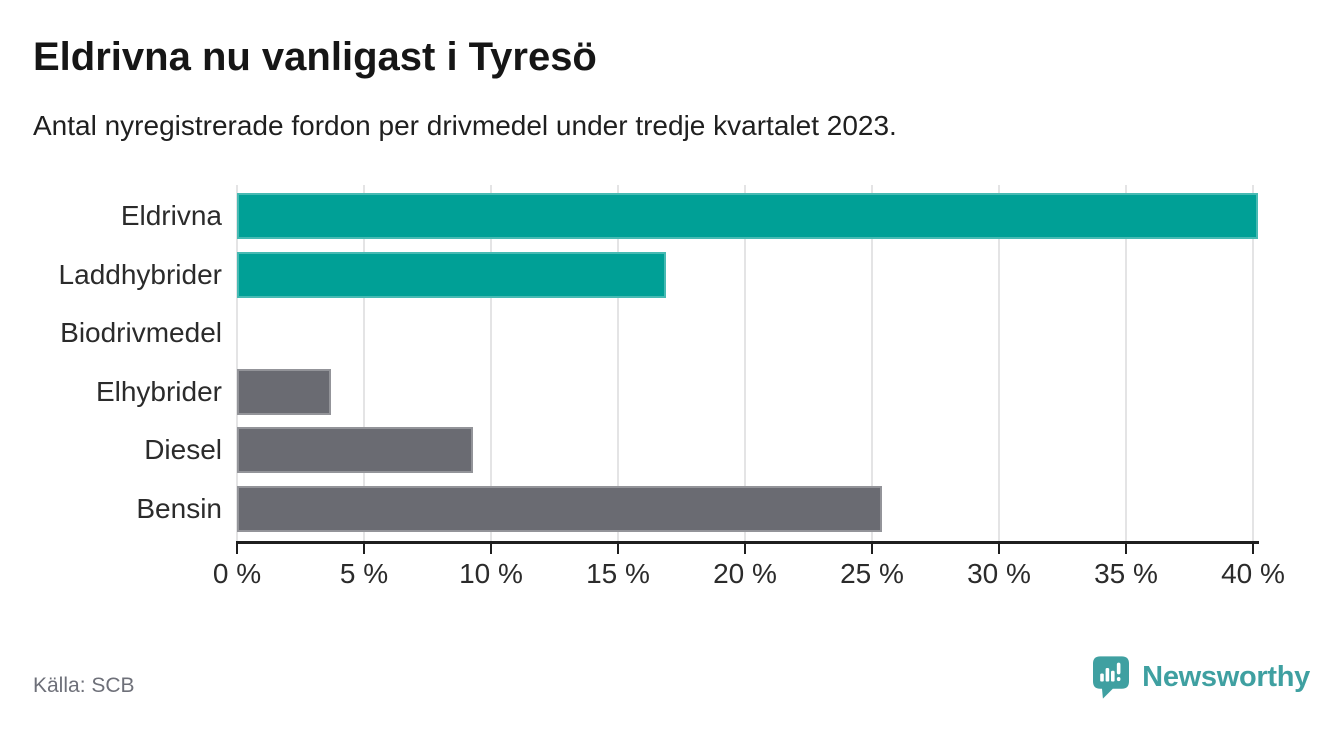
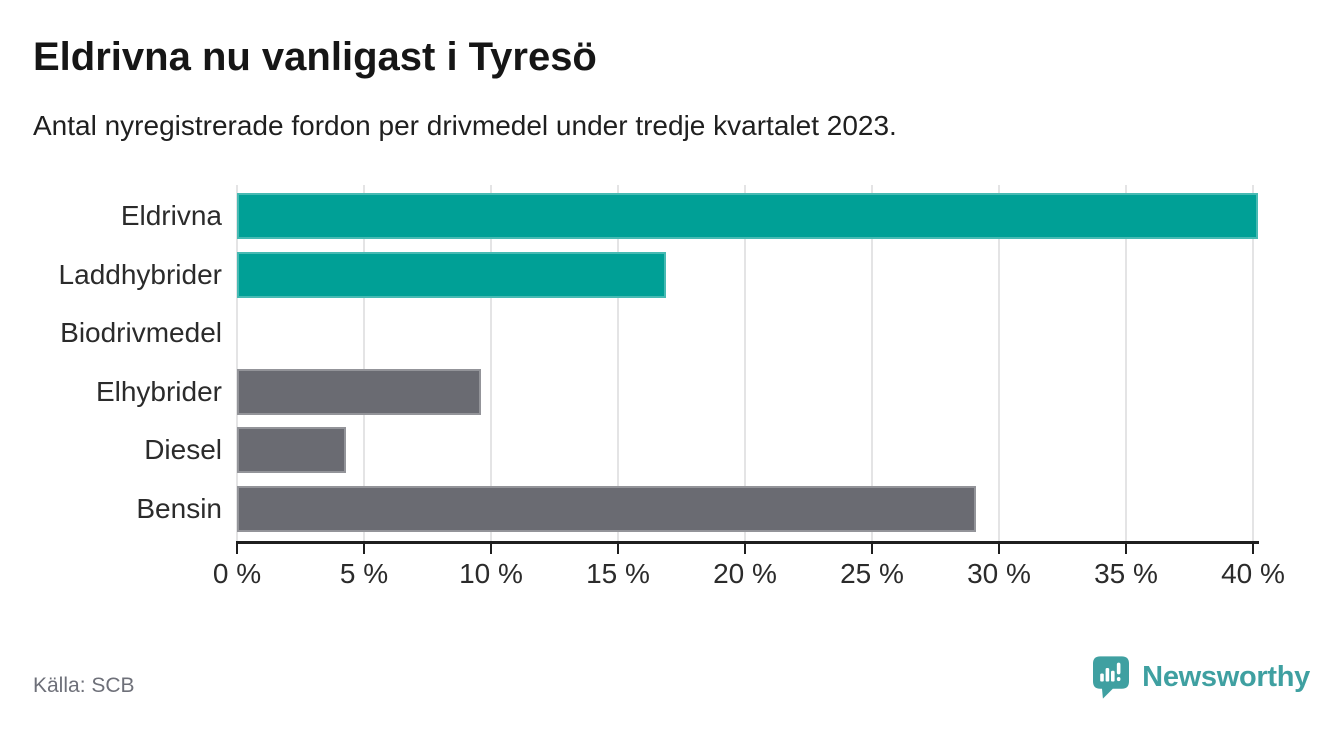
Elhybrider: 3.7% -> 9.6%
Diesel: 9.3% -> 4.3%
Bensin: 25.4% -> 29.1%
